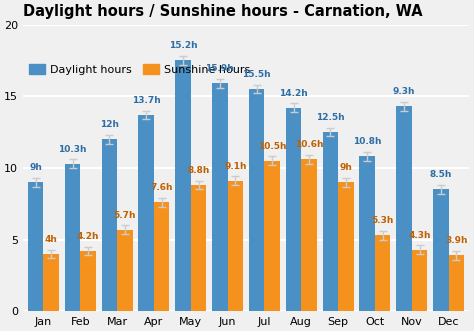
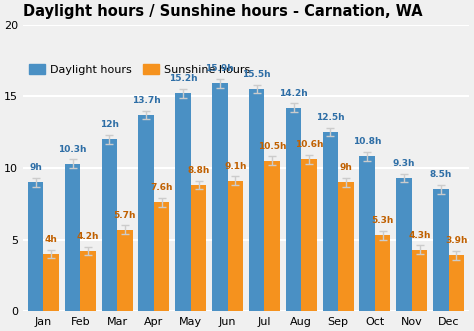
Daylight hours/May: 17.5 -> 15.2
Daylight hours/Nov: 14.3 -> 9.3
